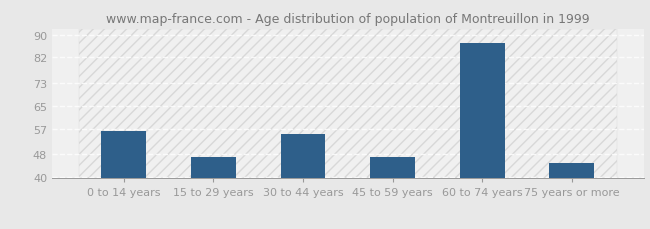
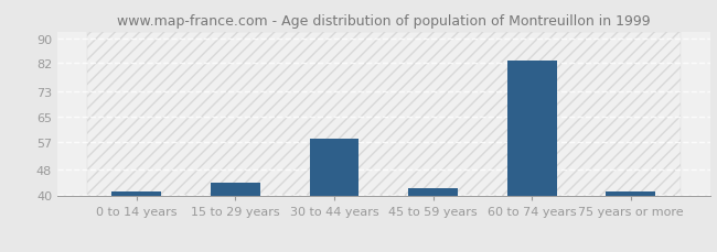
0 to 14 years: 56 -> 41
15 to 29 years: 47 -> 44
30 to 44 years: 55 -> 58
45 to 59 years: 47 -> 42
60 to 74 years: 87 -> 83
75 years or more: 45 -> 41
